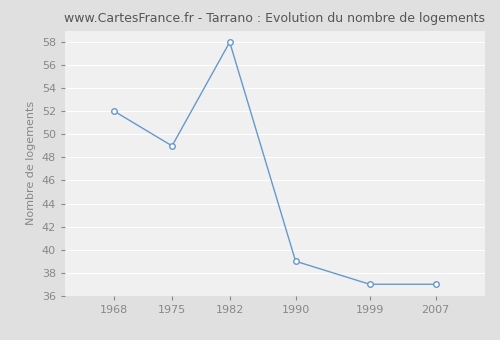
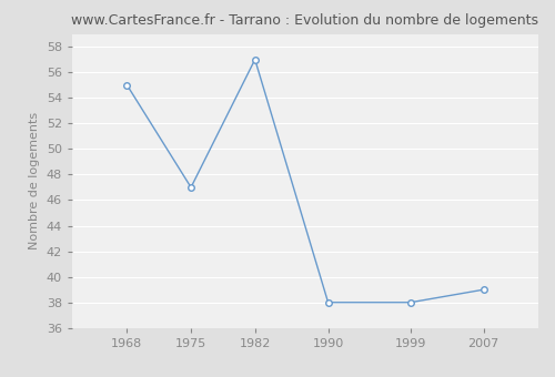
1968: 52 -> 55
1975: 49 -> 47
1982: 58 -> 57
1990: 39 -> 38
1999: 37 -> 38
2007: 37 -> 39
